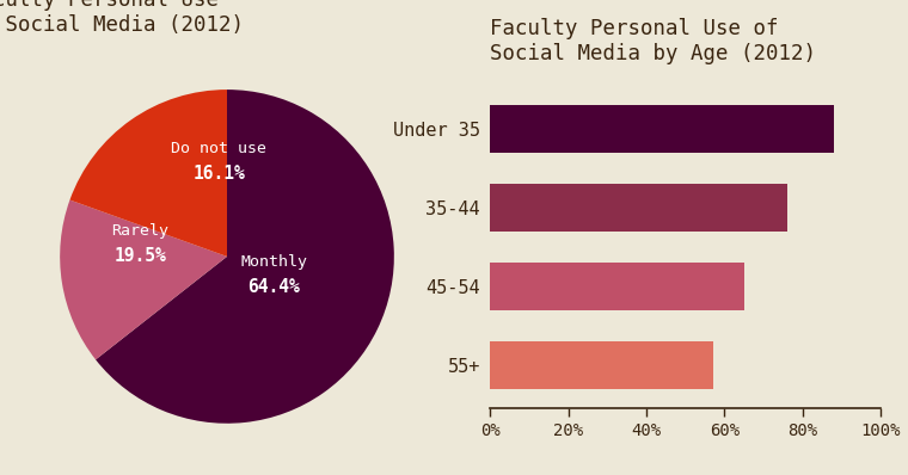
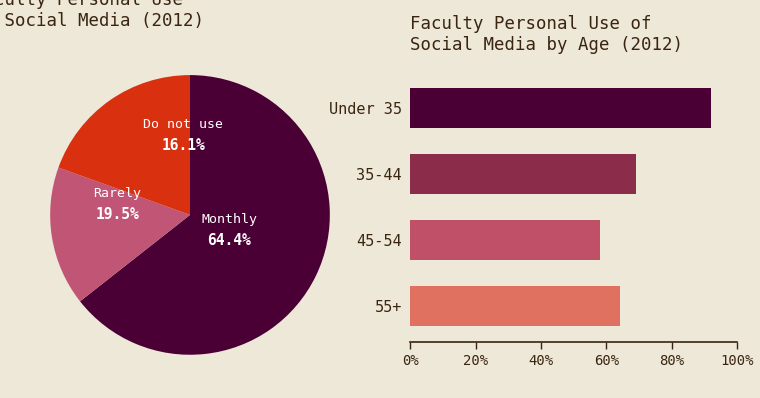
Under 35: 88% -> 92%
35-44: 76% -> 69%
45-54: 65% -> 58%
55+: 57% -> 64%
